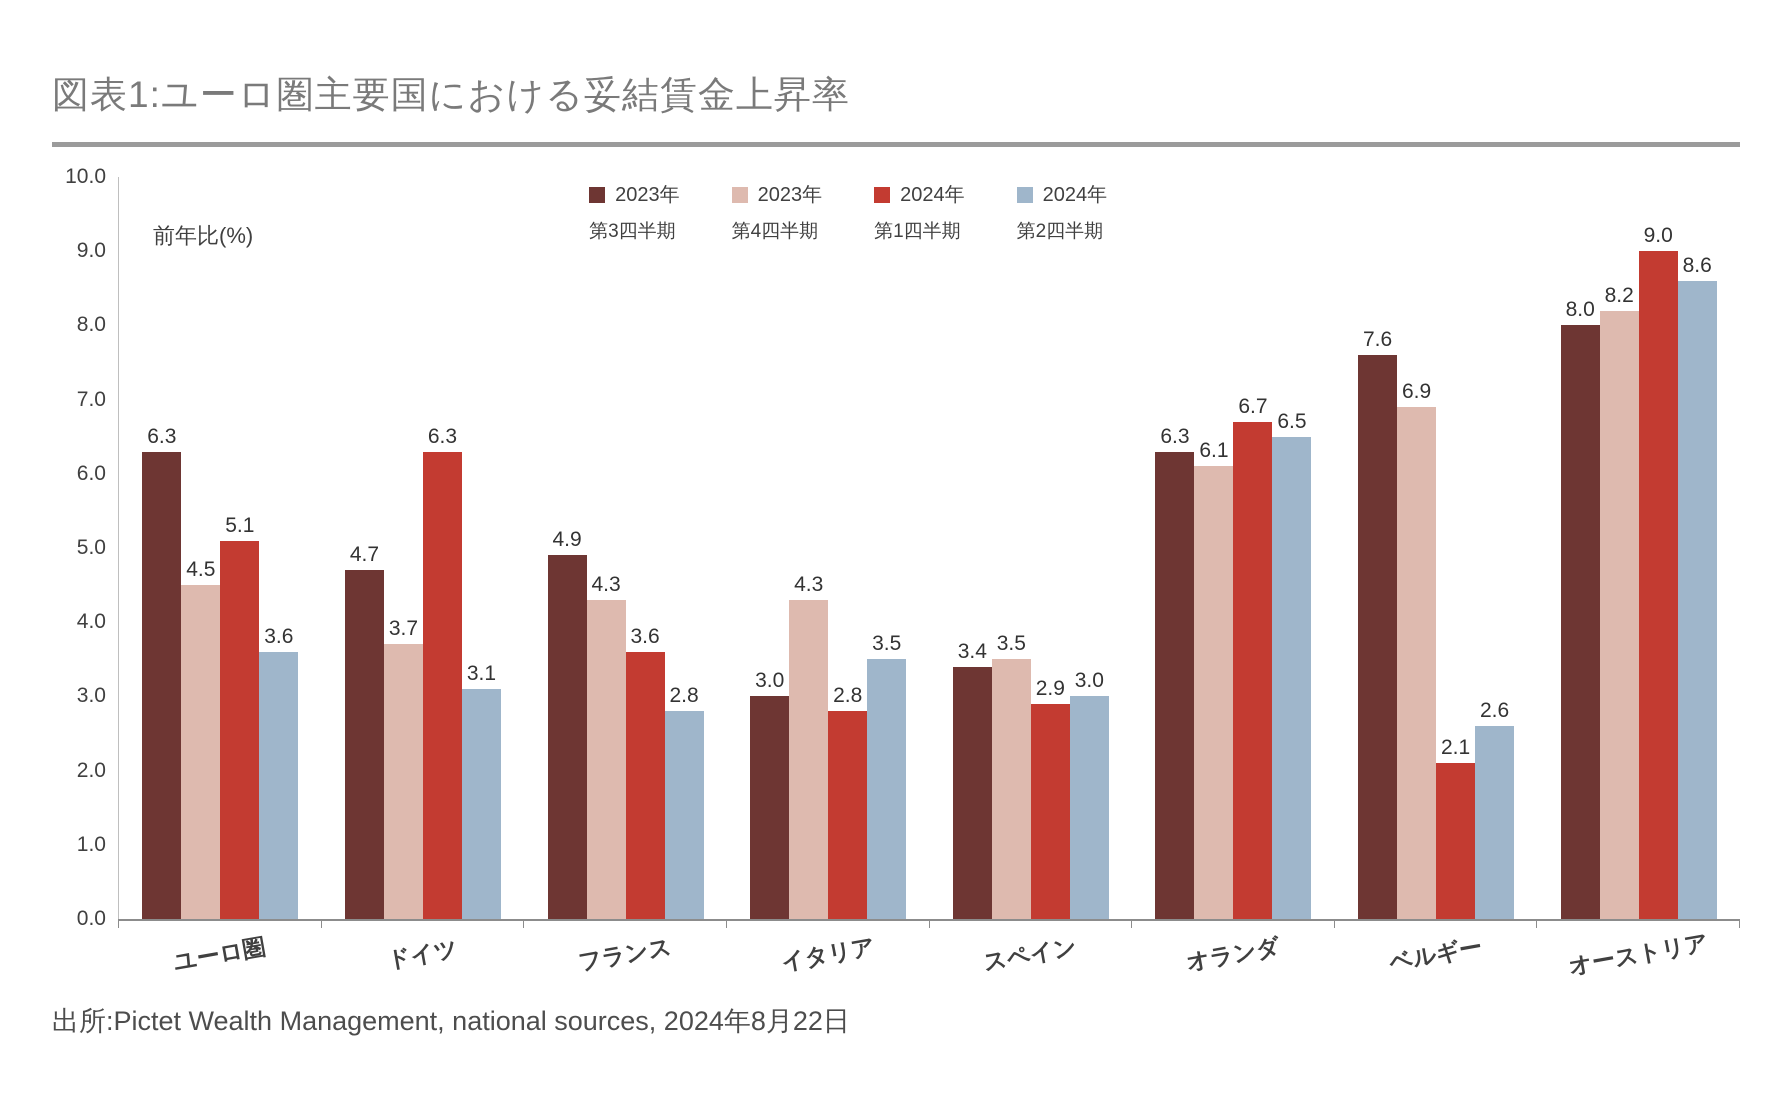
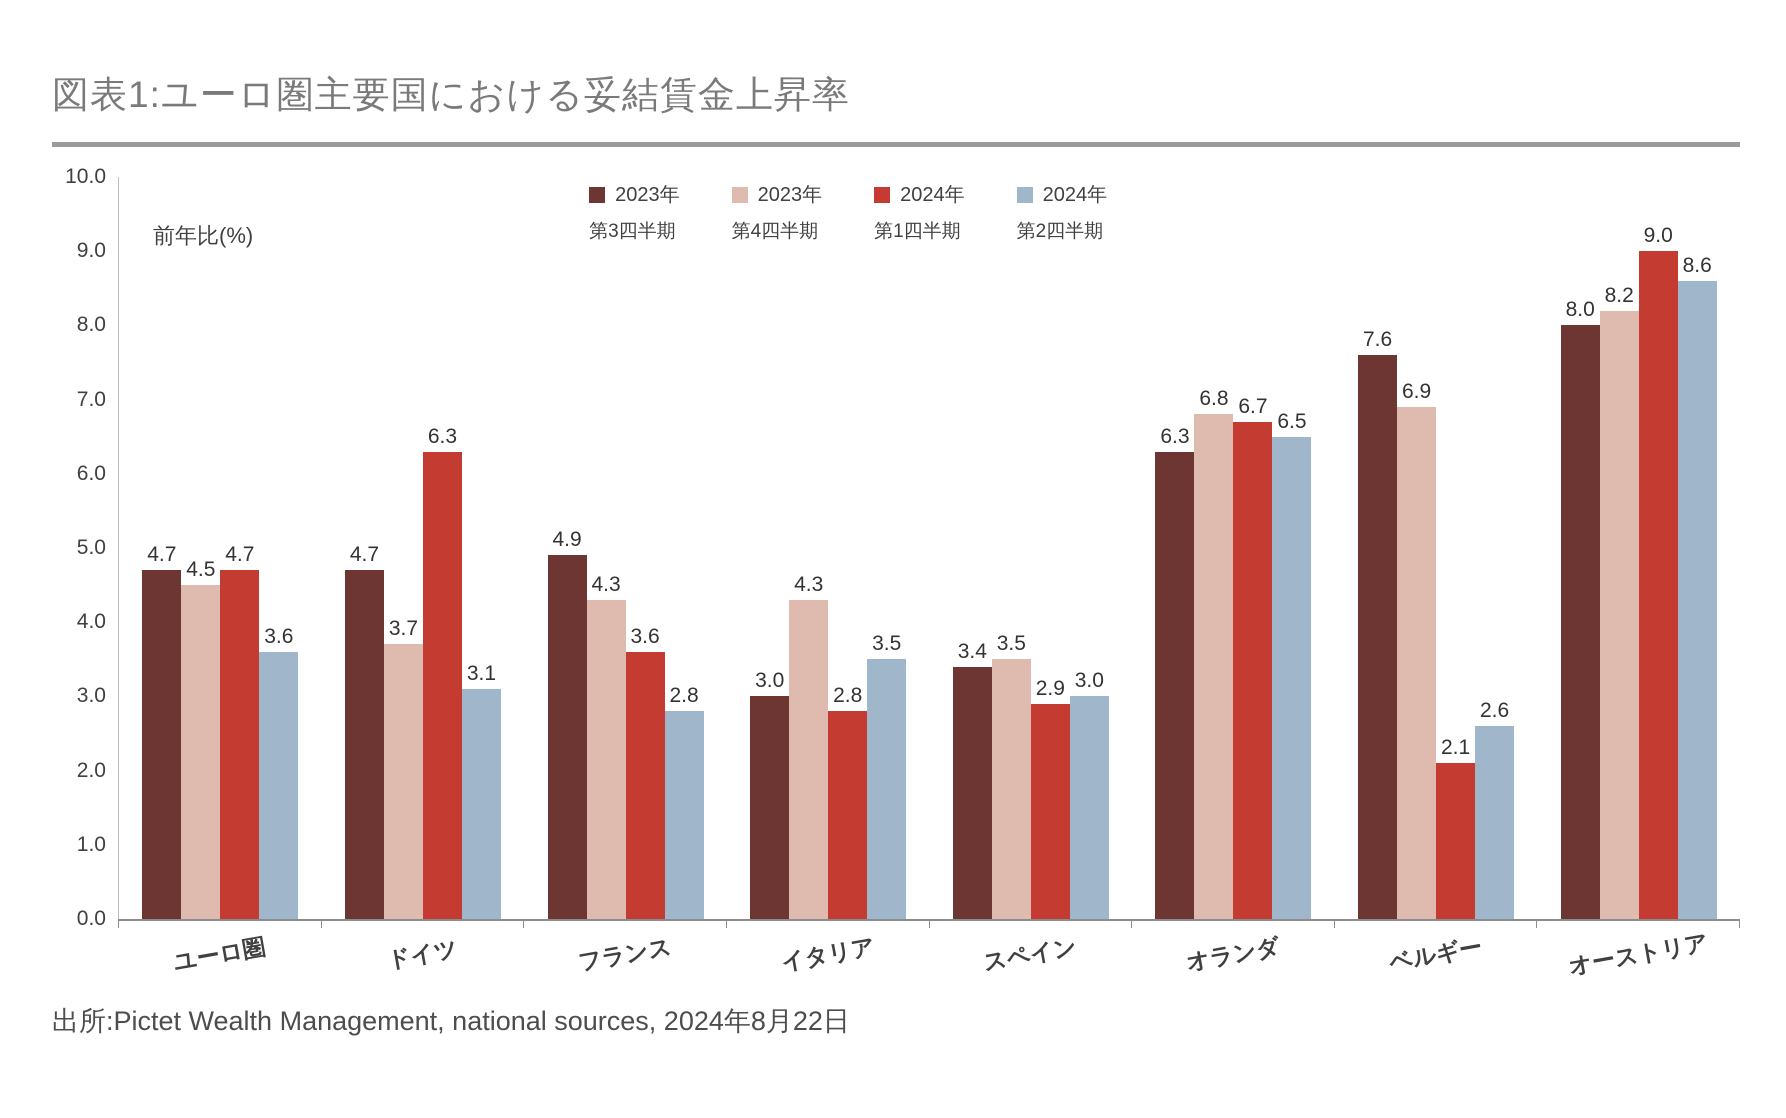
2023年 第3四半期/ユーロ圏: 6.3 -> 4.7
2024年 第1四半期/ユーロ圏: 5.1 -> 4.7
2023年 第4四半期/オランダ: 6.1 -> 6.8
